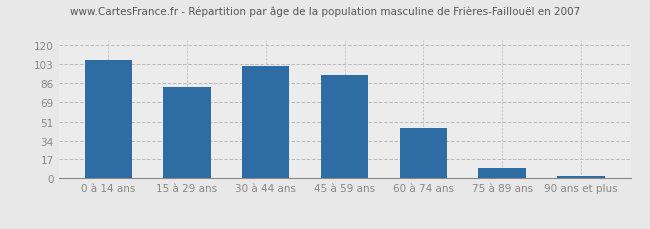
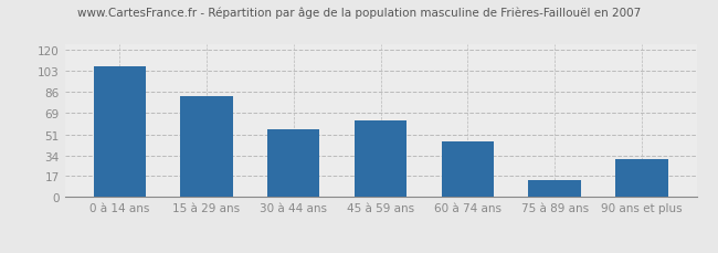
30 à 44 ans: 101 -> 55
45 à 59 ans: 93 -> 62
75 à 89 ans: 9 -> 14
90 ans et plus: 2 -> 31
